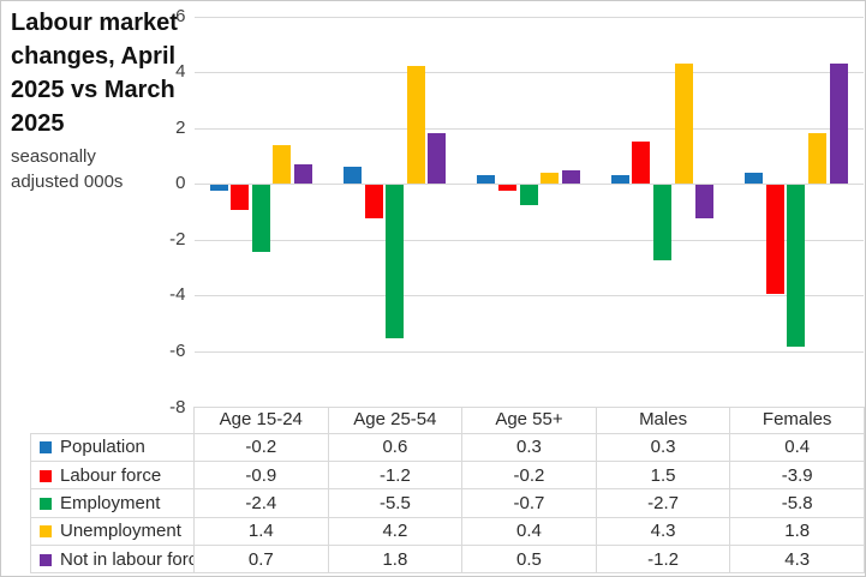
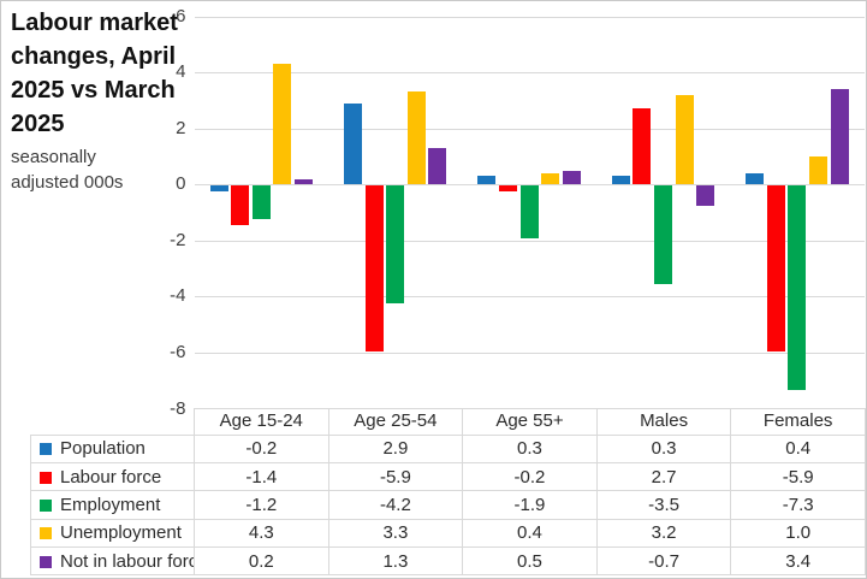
Labour force/Age 15-24: -0.9 -> -1.4
Employment/Age 15-24: -2.4 -> -1.2
Unemployment/Age 15-24: 1.4 -> 4.3
Not in labour force/Age 15-24: 0.7 -> 0.2
Population/Age 25-54: 0.6 -> 2.9
Labour force/Age 25-54: -1.2 -> -5.9
Employment/Age 25-54: -5.5 -> -4.2
Unemployment/Age 25-54: 4.2 -> 3.3
Not in labour force/Age 25-54: 1.8 -> 1.3
Employment/Age 55+: -0.7 -> -1.9
Labour force/Males: 1.5 -> 2.7
Employment/Males: -2.7 -> -3.5
Unemployment/Males: 4.3 -> 3.2
Not in labour force/Males: -1.2 -> -0.7
Labour force/Females: -3.9 -> -5.9
Employment/Females: -5.8 -> -7.3
Unemployment/Females: 1.8 -> 1.0
Not in labour force/Females: 4.3 -> 3.4
